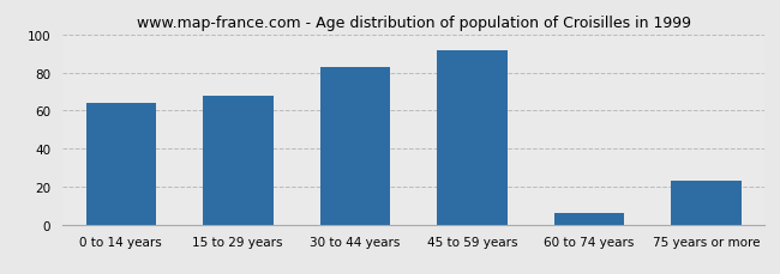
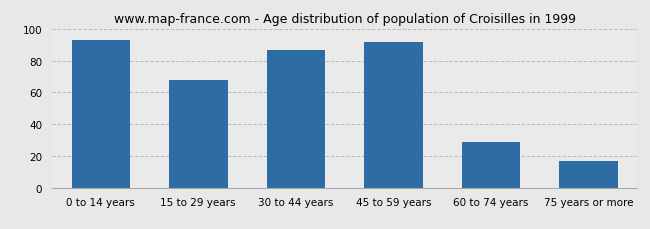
0 to 14 years: 64 -> 93
30 to 44 years: 83 -> 87
60 to 74 years: 6 -> 29
75 years or more: 23 -> 17
